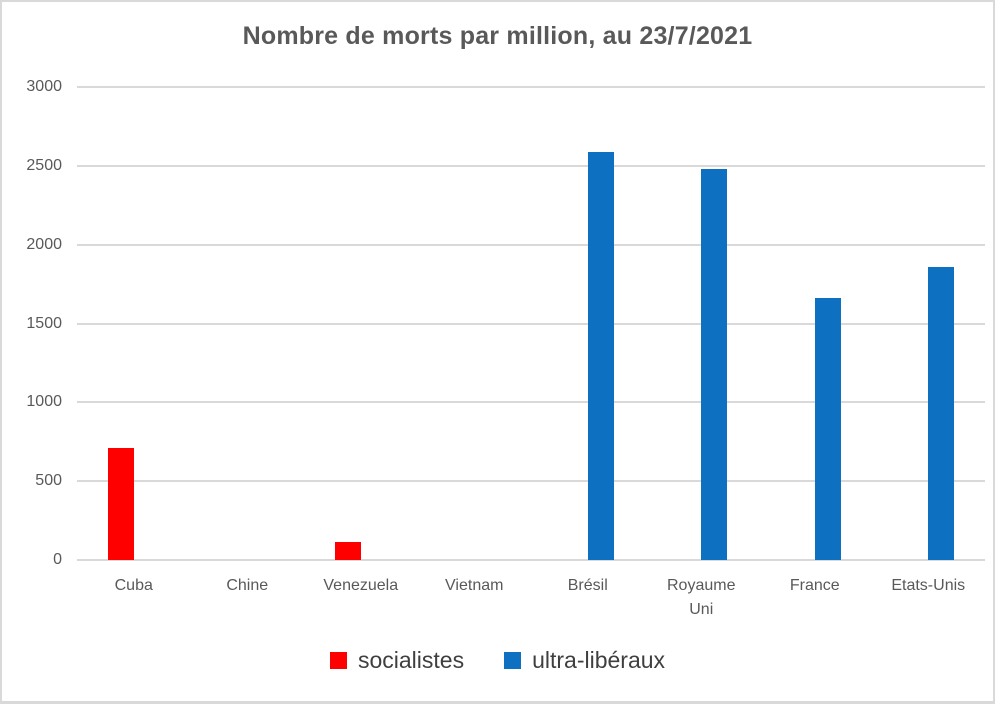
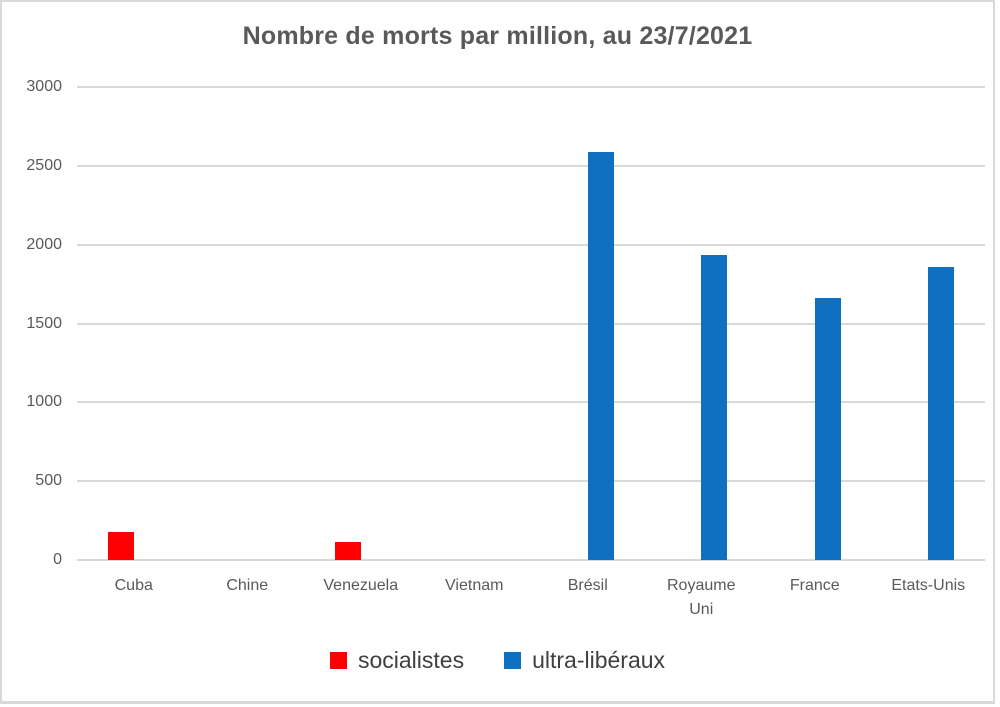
socialistes/Cuba: 710 -> 180
ultra-libéraux/Royaume Uni: 2480 -> 1940
